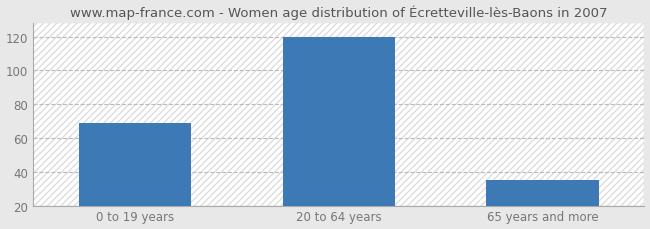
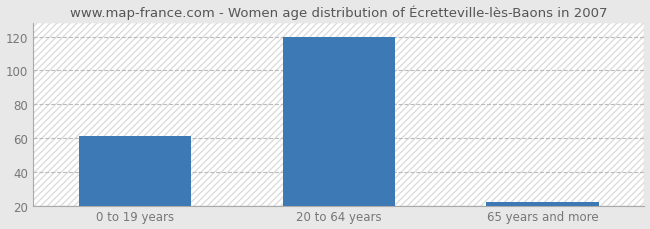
0 to 19 years: 69 -> 61
65 years and more: 35 -> 22
